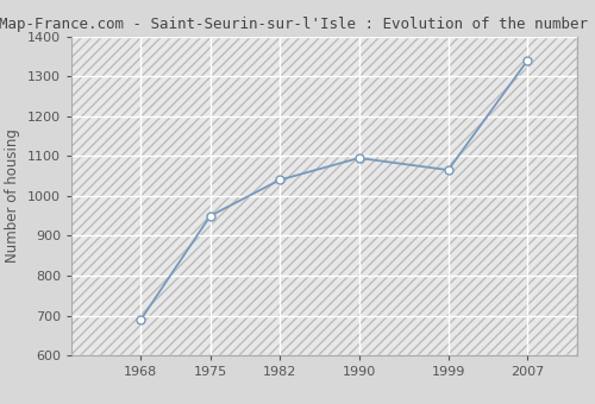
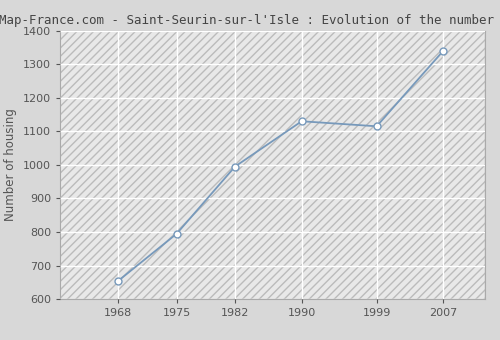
1968: 690 -> 655
1975: 950 -> 795
1982: 1040 -> 995
1990: 1095 -> 1130
1999: 1065 -> 1115
